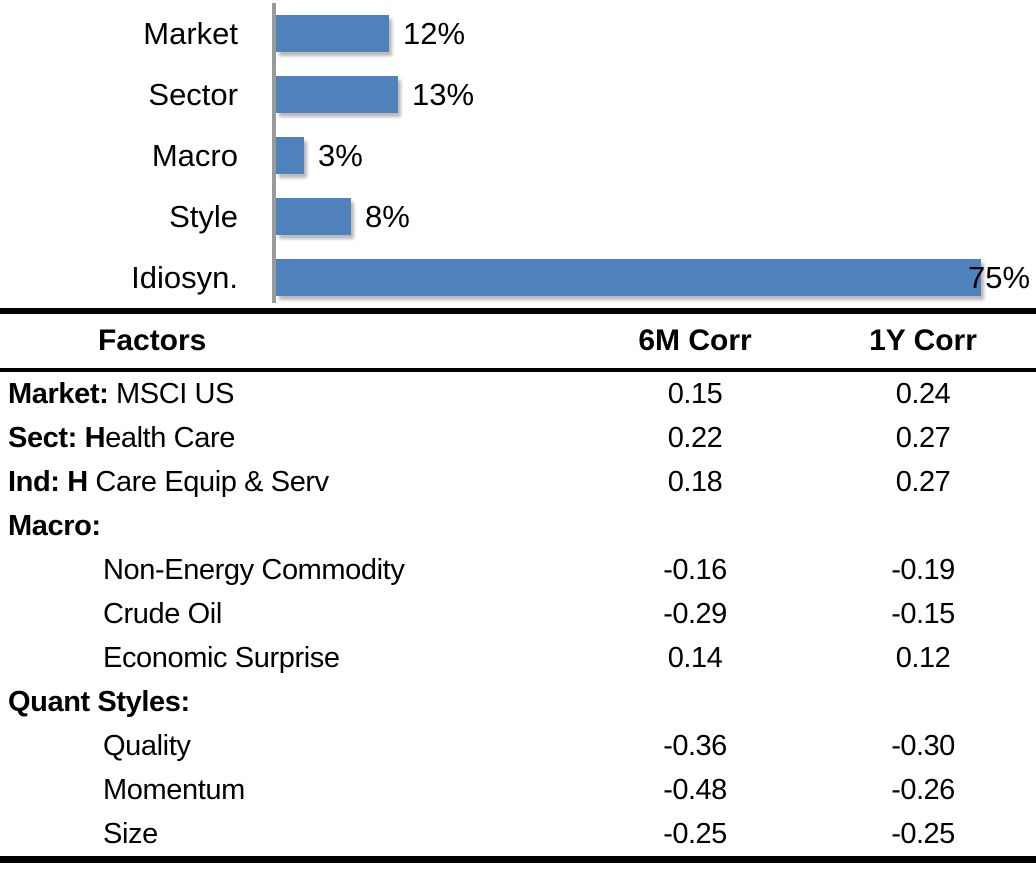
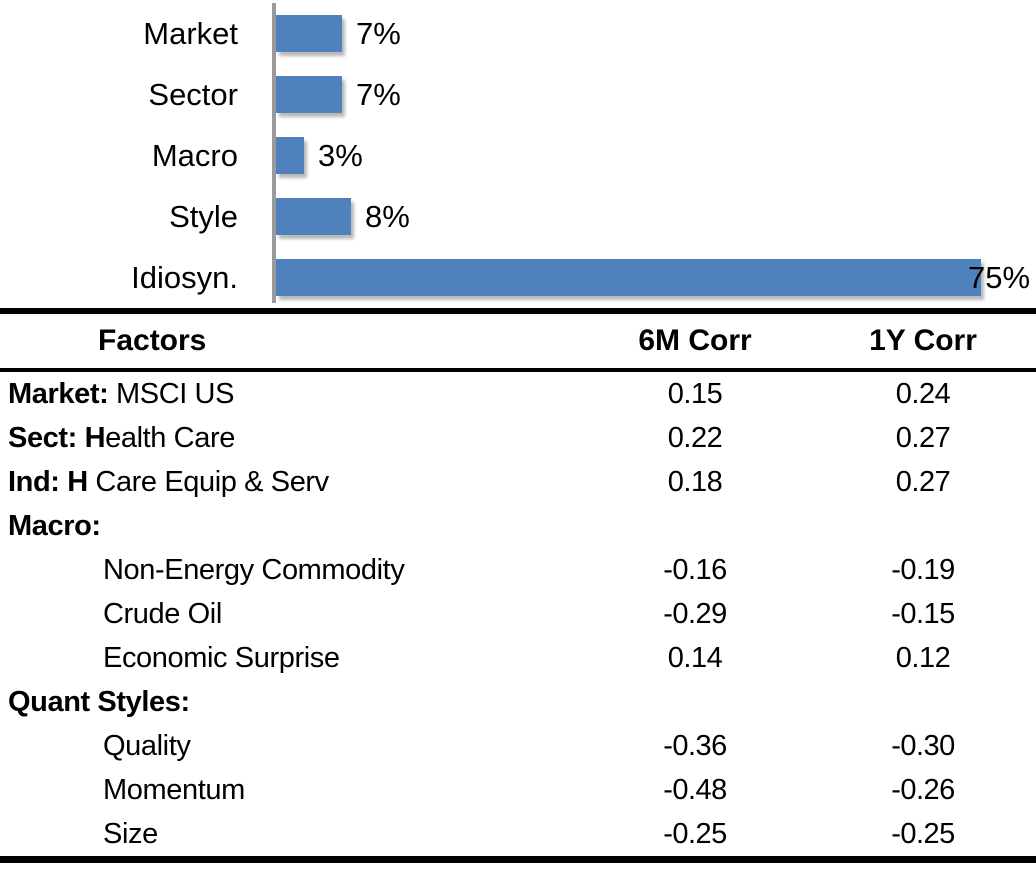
Market: 12% -> 7%
Sector: 13% -> 7%
